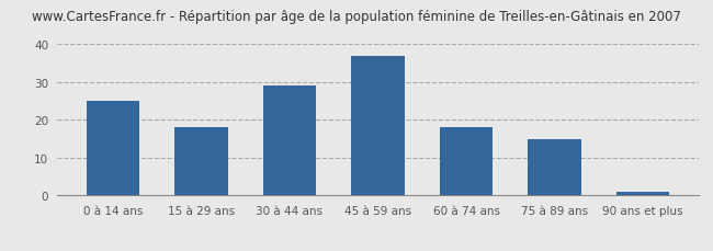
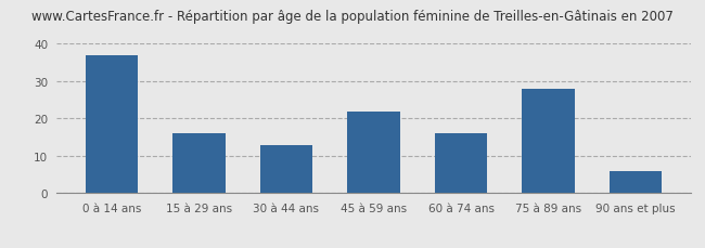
0 à 14 ans: 25 -> 37
15 à 29 ans: 18 -> 16
30 à 44 ans: 29 -> 13
45 à 59 ans: 37 -> 22
60 à 74 ans: 18 -> 16
75 à 89 ans: 15 -> 28
90 ans et plus: 1 -> 6
